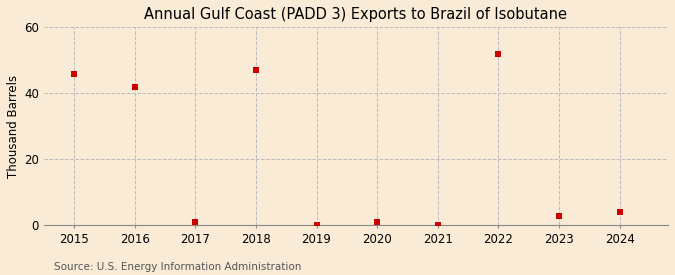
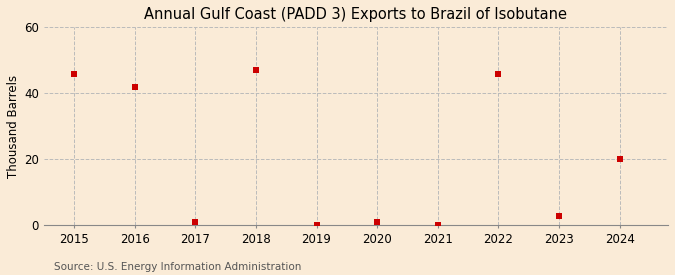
2022: 52 -> 46
2024: 4 -> 20
